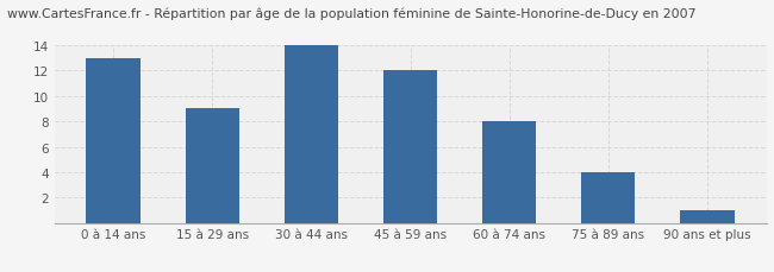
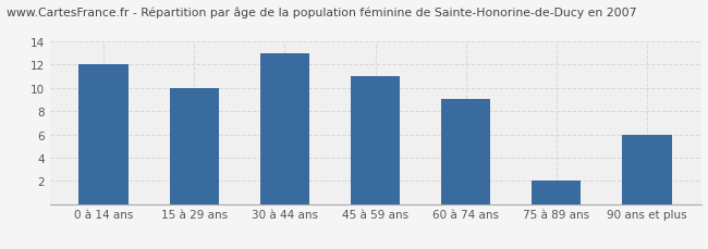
0 à 14 ans: 13 -> 12
15 à 29 ans: 9 -> 10
30 à 44 ans: 14 -> 13
45 à 59 ans: 12 -> 11
60 à 74 ans: 8 -> 9
75 à 89 ans: 4 -> 2
90 ans et plus: 1 -> 6
